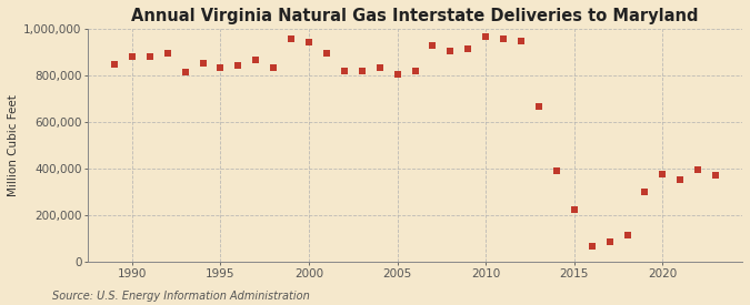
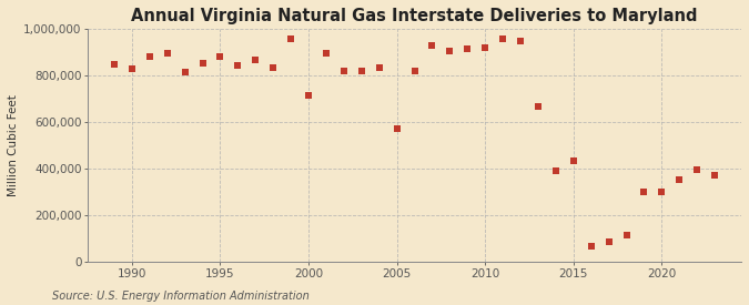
1990: 880,000 -> 830,000
1995: 835,000 -> 880,000
2000: 942,000 -> 715,000
2005: 802,000 -> 570,000
2010: 968,000 -> 920,000
2015: 225,000 -> 435,000
2020: 375,000 -> 300,000
